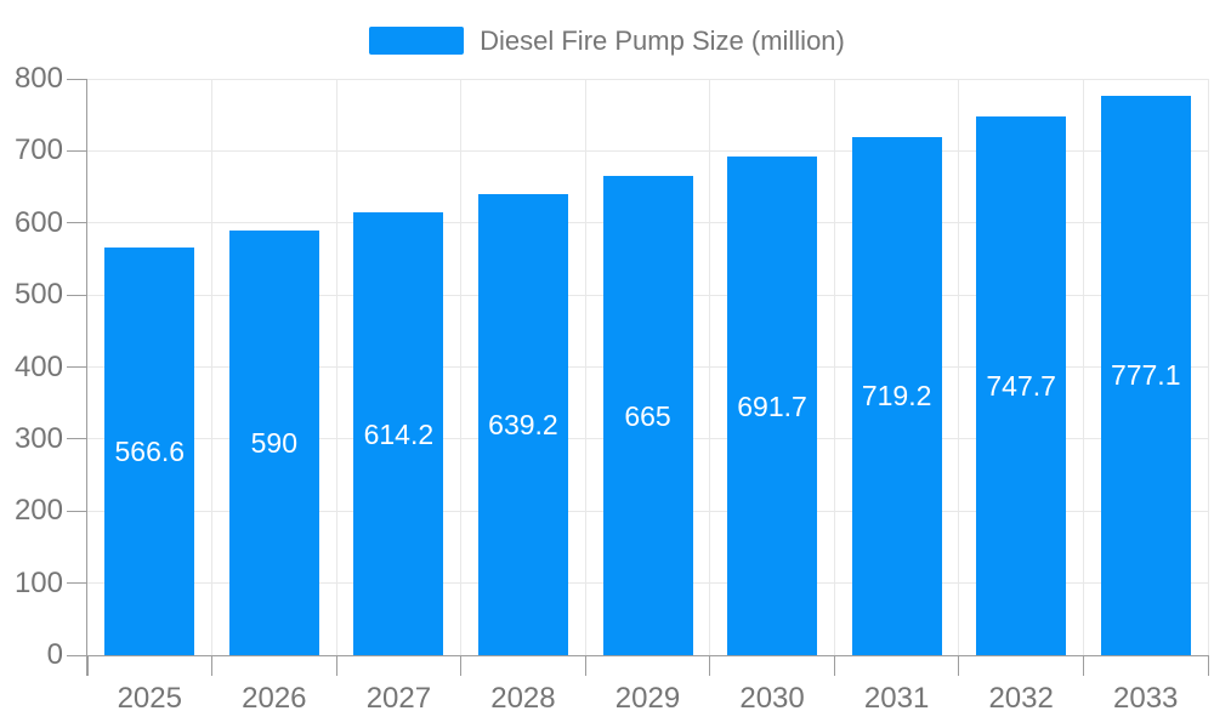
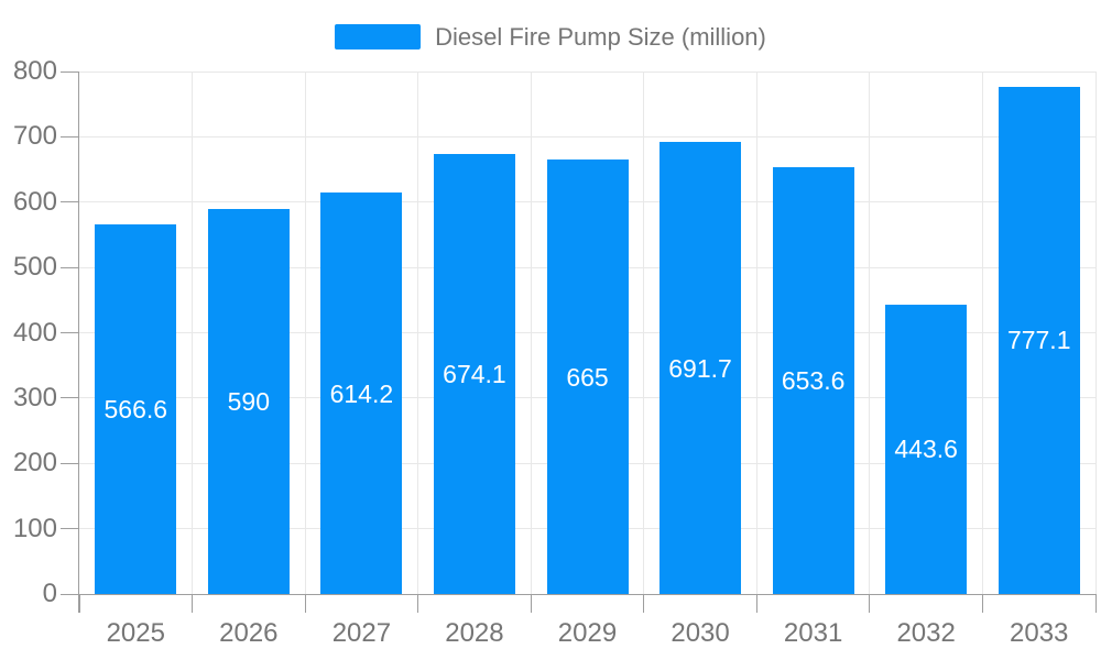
2028: 639.2 -> 674.1
2031: 719.2 -> 653.6
2032: 747.7 -> 443.6
